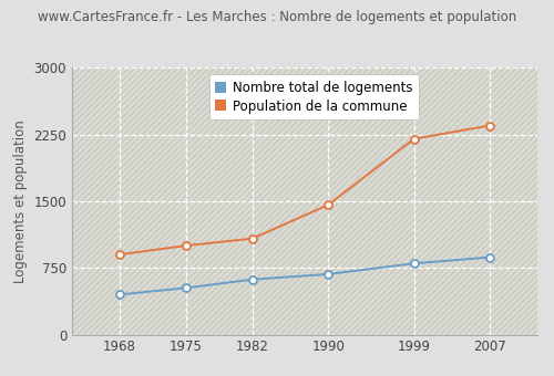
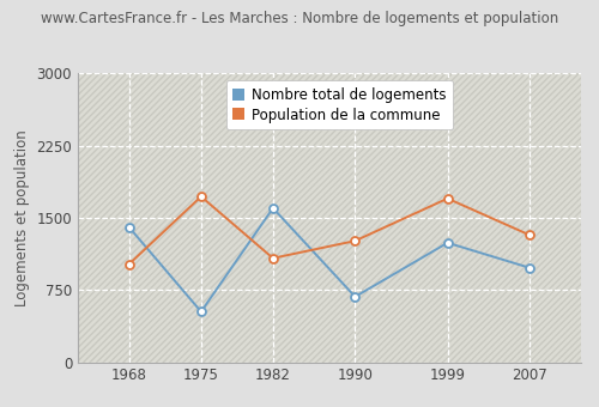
Nombre total de logements/1968: 450 -> 1400
Population de la commune/1968: 900 -> 1020
Population de la commune/1975: 1000 -> 1720
Nombre total de logements/1982: 620 -> 1600
Population de la commune/1990: 1460 -> 1260
Nombre total de logements/1999: 800 -> 1240
Population de la commune/1999: 2200 -> 1700
Nombre total de logements/2007: 870 -> 980
Population de la commune/2007: 2350 -> 1320
